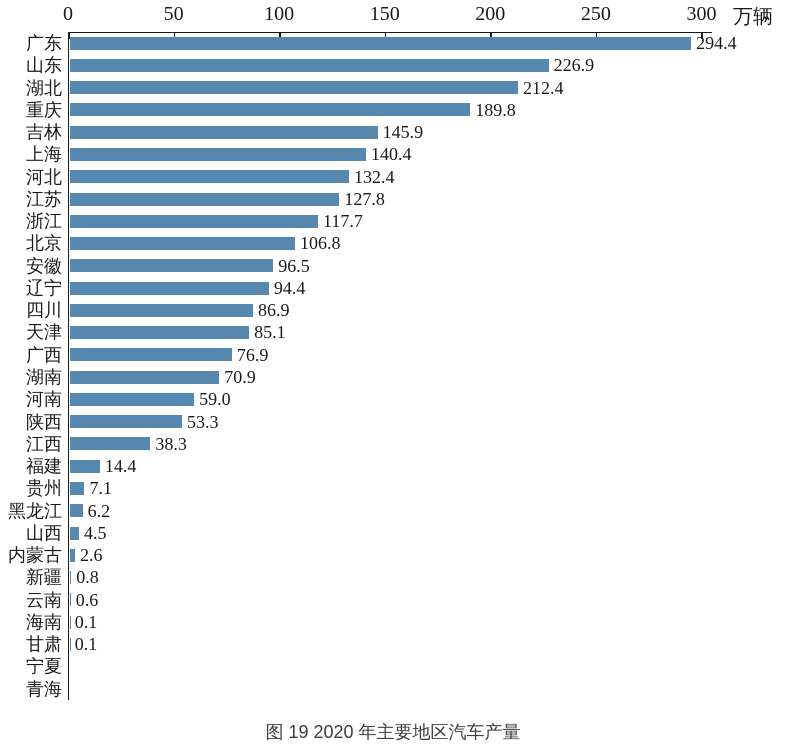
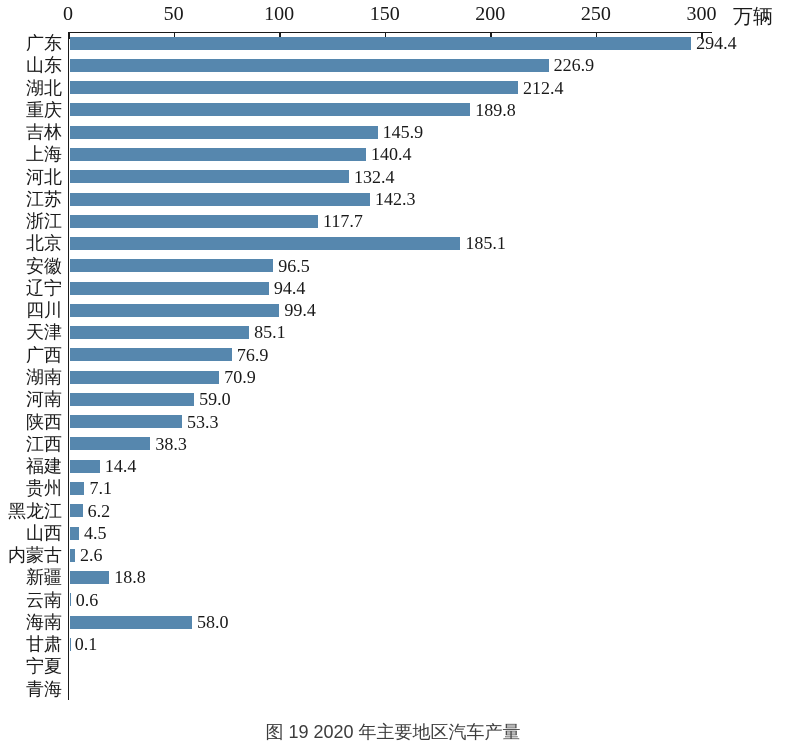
江苏: 127.8 -> 142.3
北京: 106.8 -> 185.1
四川: 86.9 -> 99.4
新疆: 0.8 -> 18.8
海南: 0.1 -> 58.0
